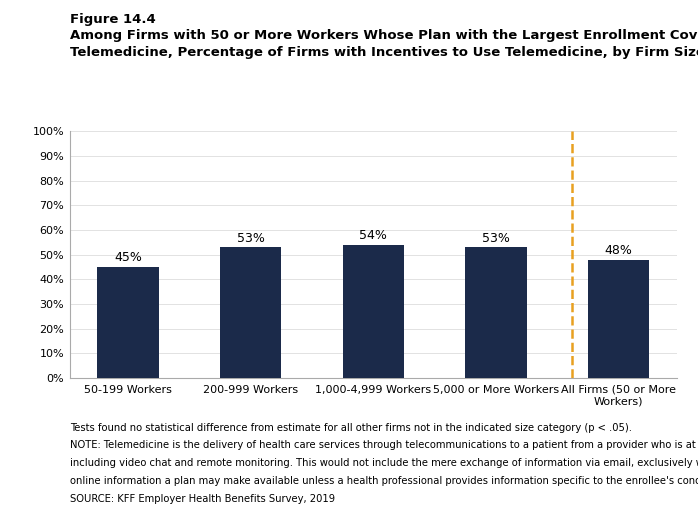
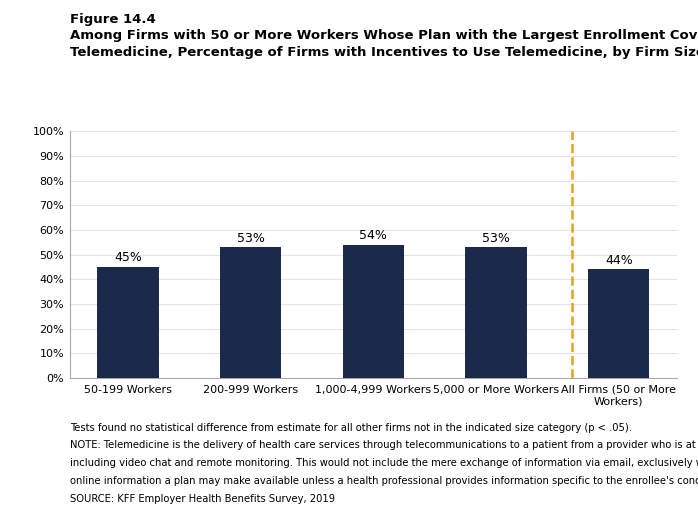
All Firms (50 or More Workers): 48% -> 44%
